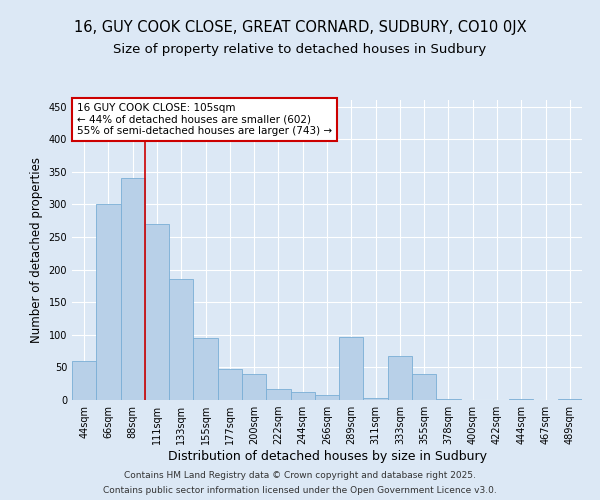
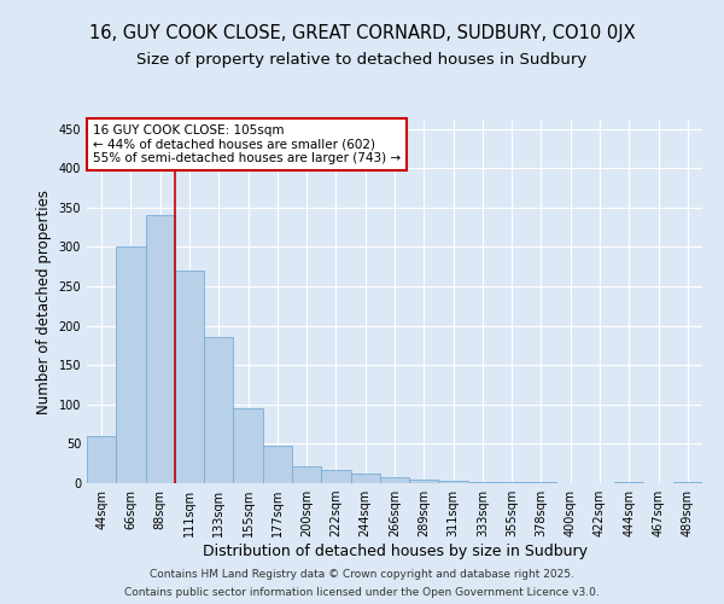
200sqm: 40 -> 22
289sqm: 96 -> 5
333sqm: 68 -> 2
355sqm: 40 -> 1
